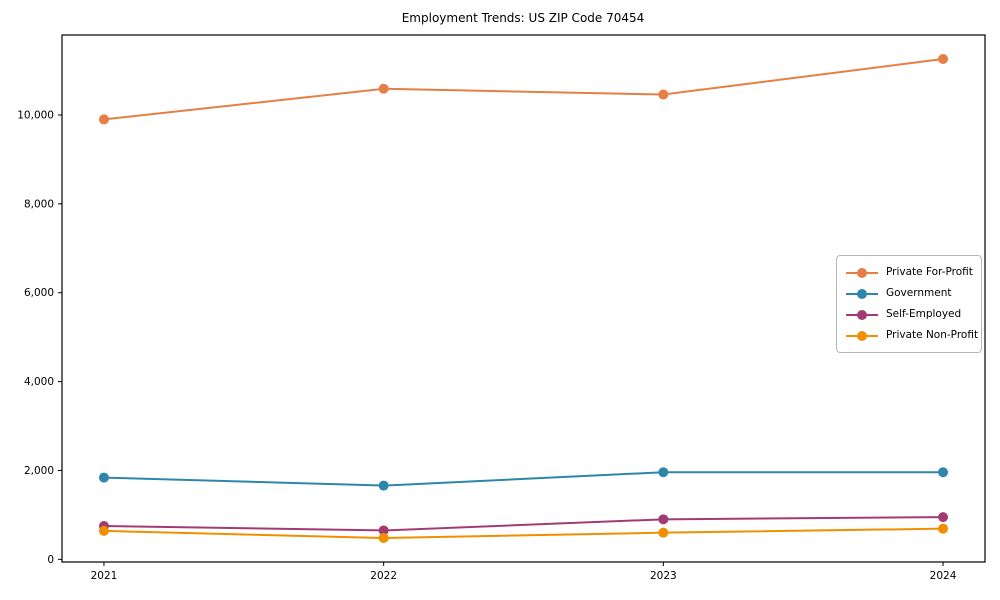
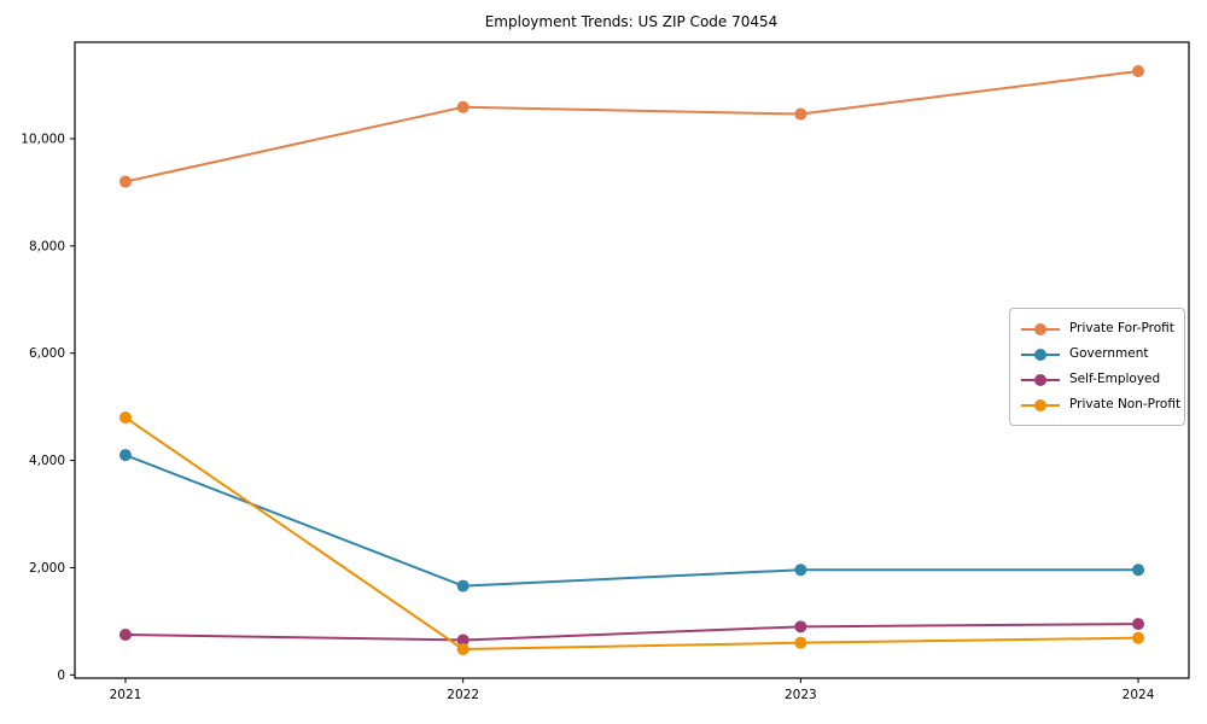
Private For-Profit/2021: 9900 -> 9200
Government/2021: 1800 -> 4100
Private Non-Profit/2021: 600 -> 4800
